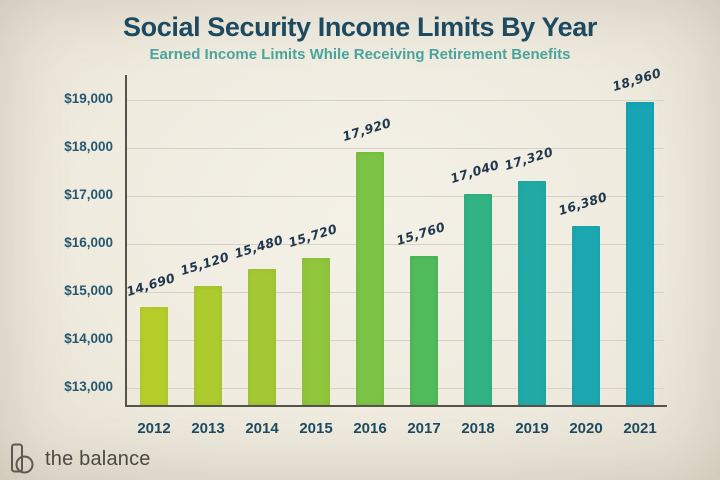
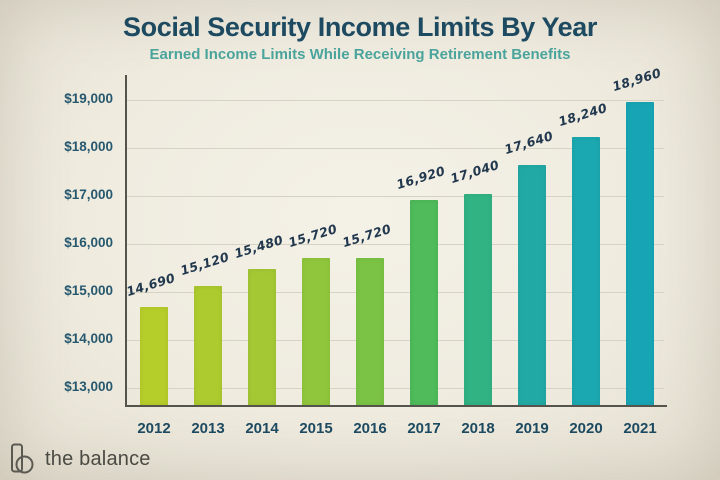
2016: 17,920 -> 15,720
2017: 15,760 -> 16,920
2019: 17,320 -> 17,640
2020: 16,380 -> 18,240
